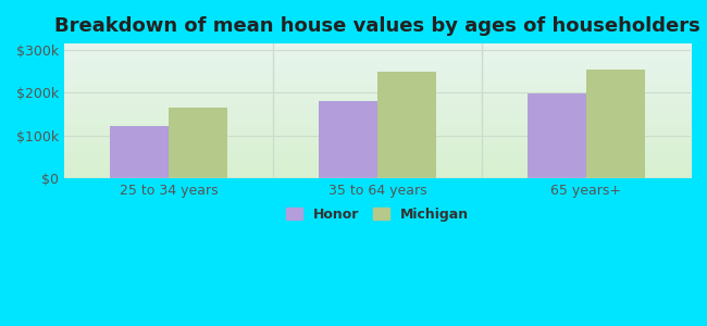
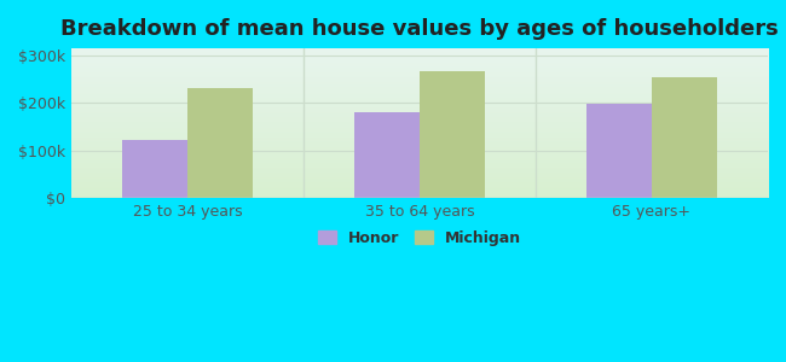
Michigan/25 to 34 years: $165k -> $232k
Michigan/35 to 64 years: $250k -> $268k
